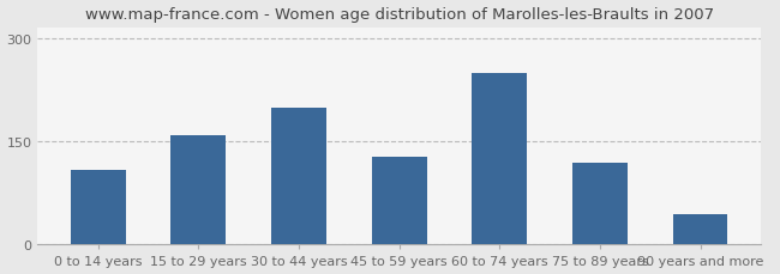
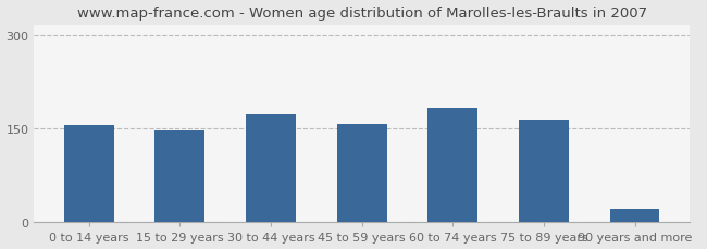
0 to 14 years: 108 -> 156
15 to 29 years: 158 -> 146
30 to 44 years: 198 -> 172
45 to 59 years: 128 -> 157
60 to 74 years: 248 -> 183
75 to 89 years: 118 -> 163
90 years and more: 44 -> 22
